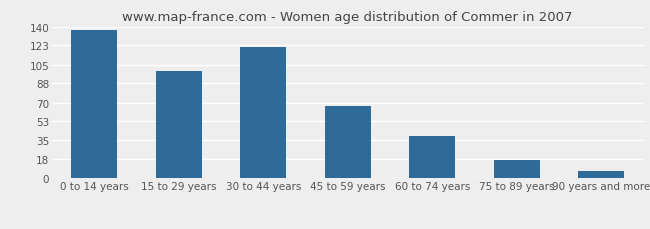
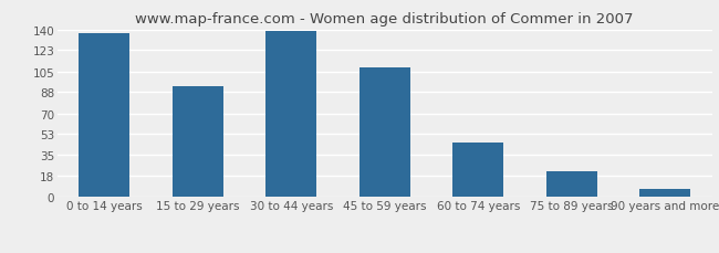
15 to 29 years: 99 -> 93
30 to 44 years: 121 -> 139
45 to 59 years: 67 -> 108
60 to 74 years: 39 -> 46
75 to 89 years: 17 -> 22
